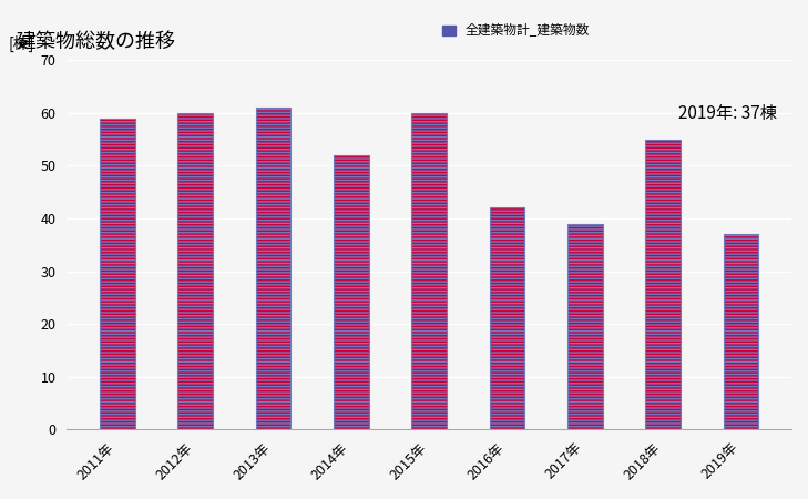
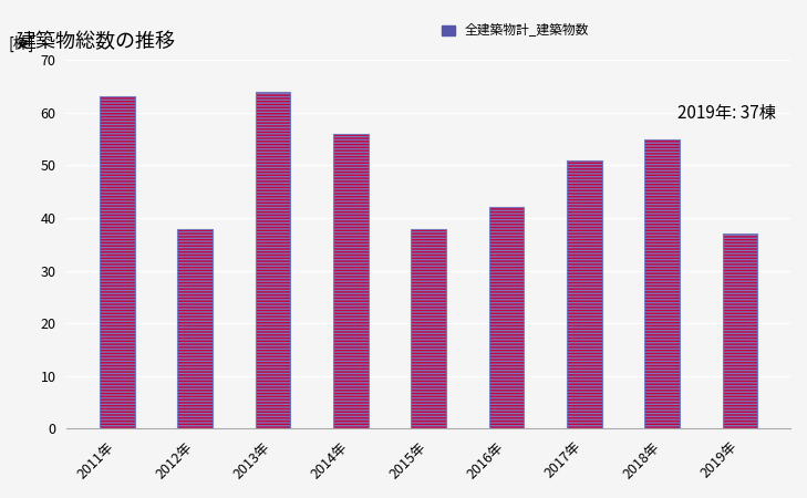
2011年: 59 -> 63
2012年: 60 -> 38
2013年: 61 -> 64
2014年: 52 -> 56
2015年: 60 -> 38
2017年: 39 -> 51
